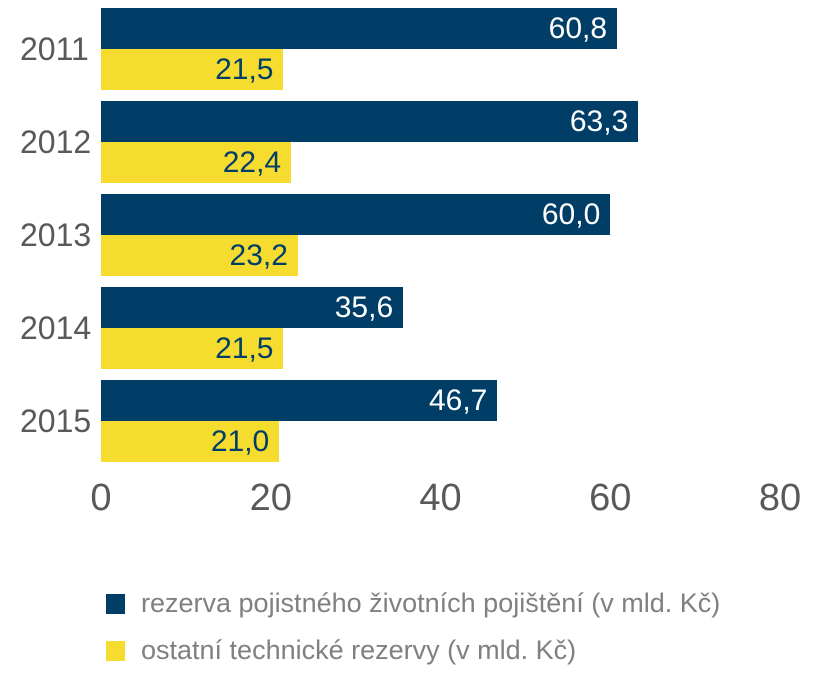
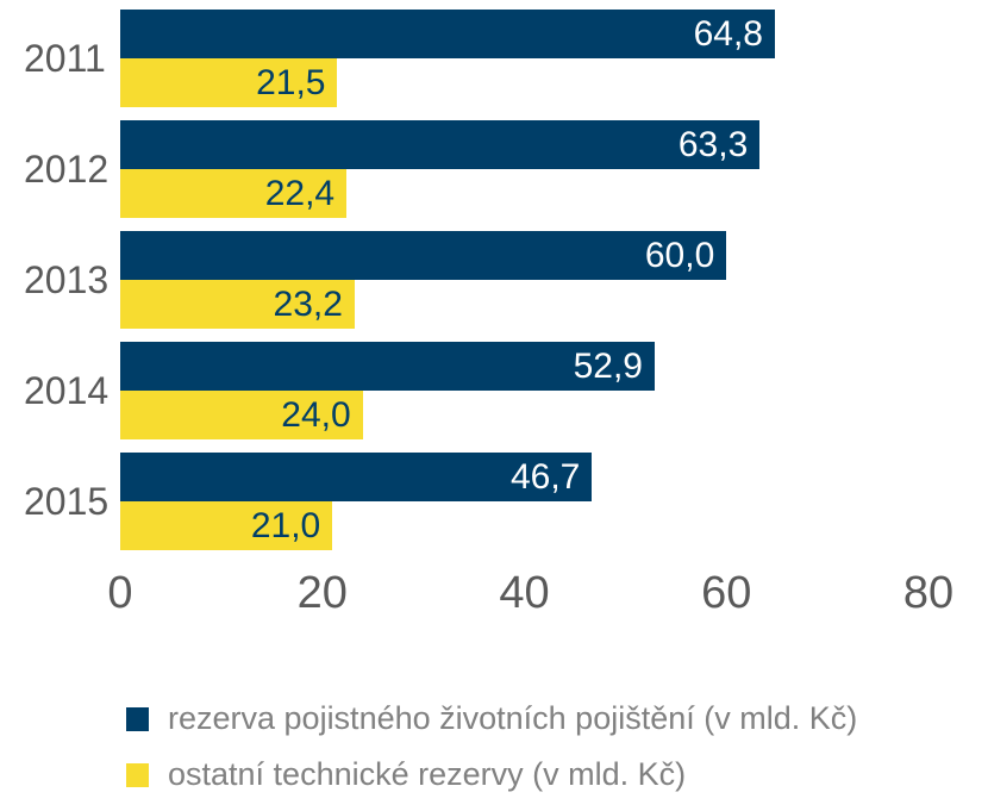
rezerva pojistného životních pojištění (v mld. Kč)/2011: 60,8 -> 64,8
rezerva pojistného životních pojištění (v mld. Kč)/2014: 35,6 -> 52,9
ostatní technické rezervy (v mld. Kč)/2014: 21,5 -> 24,0
